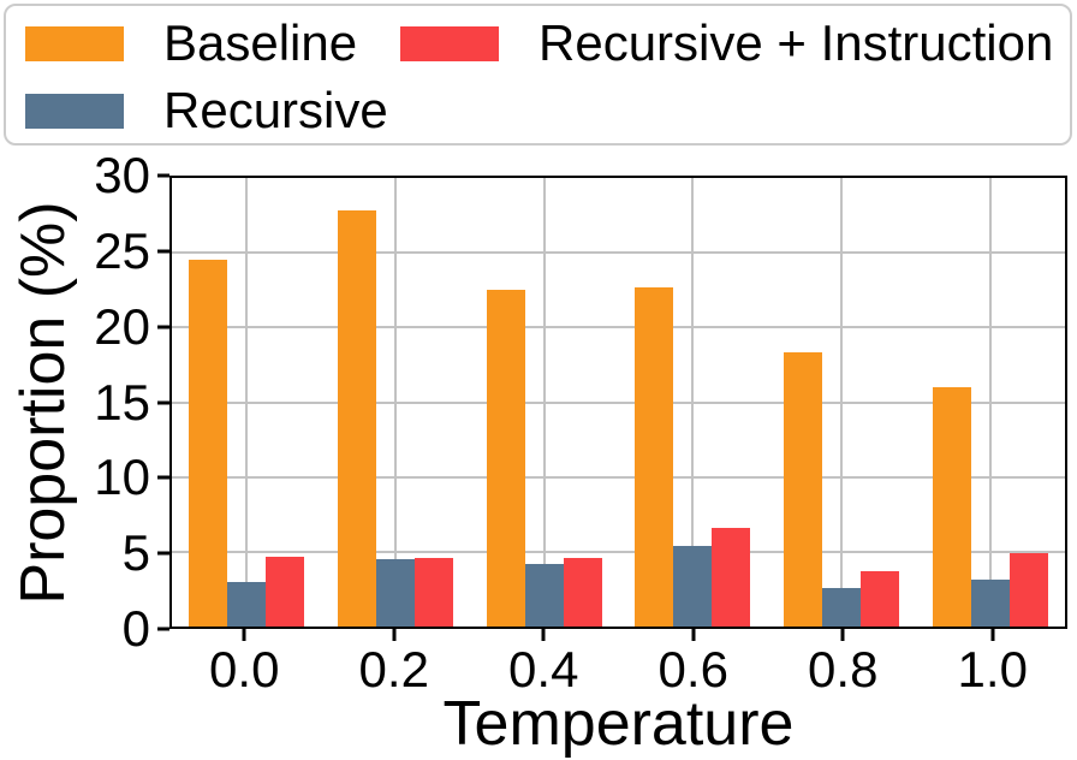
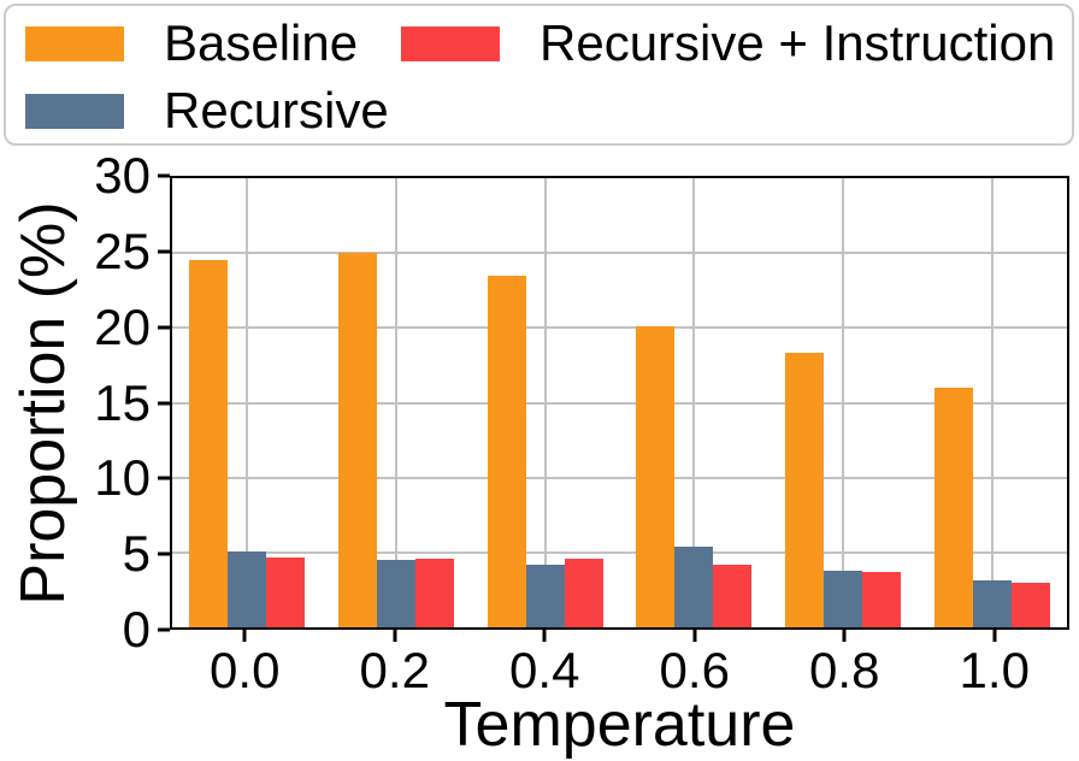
Recursive/0.0: 3.0 -> 5.1
Baseline/0.2: 27.8 -> 25.0
Baseline/0.4: 22.5 -> 23.5
Baseline/0.6: 22.7 -> 20.1
Recursive + Instruction/0.6: 6.6 -> 4.2
Recursive/0.8: 2.6 -> 3.8
Recursive + Instruction/1.0: 4.9 -> 3.0
